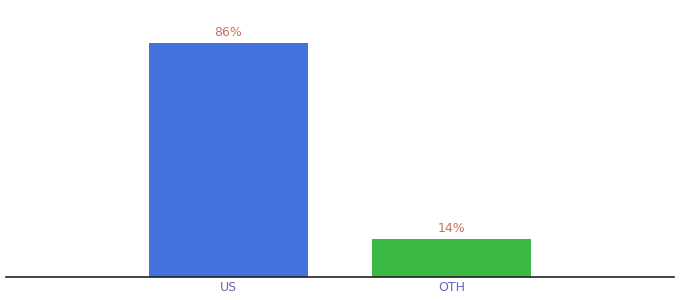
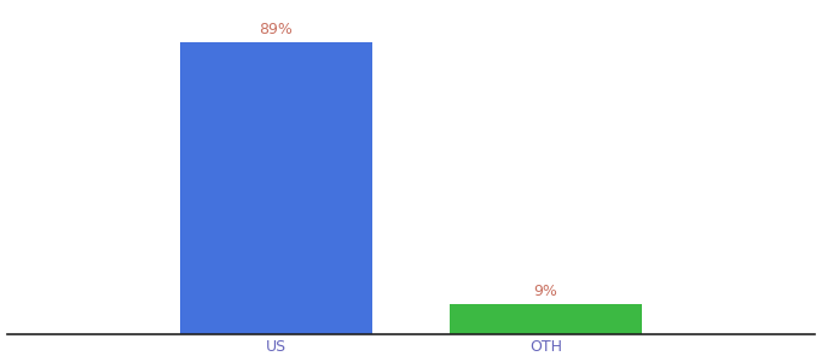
US: 86% -> 89%
OTH: 14% -> 9%
